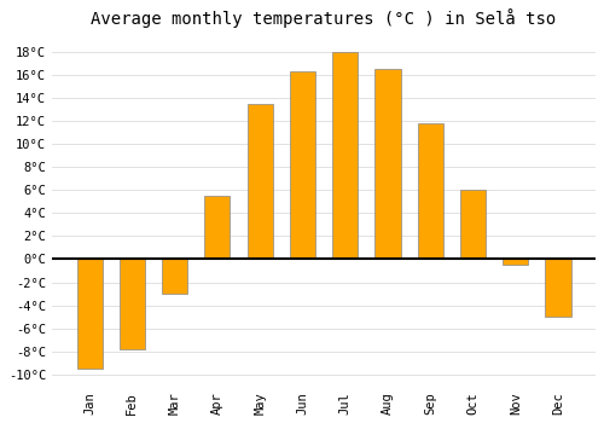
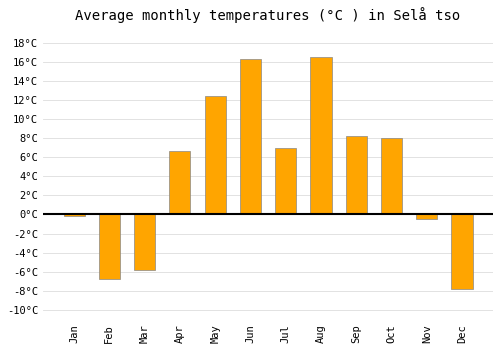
Jan: -9.5°C -> -0.2°C
Feb: -7.8°C -> -6.8°C
Mar: -3.0°C -> -5.8°C
Apr: 5.5°C -> 6.6°C
May: 13.5°C -> 12.4°C
Jul: 18.0°C -> 7.0°C
Sep: 11.8°C -> 8.2°C
Oct: 6.0°C -> 8.0°C
Dec: -5.0°C -> -7.8°C
